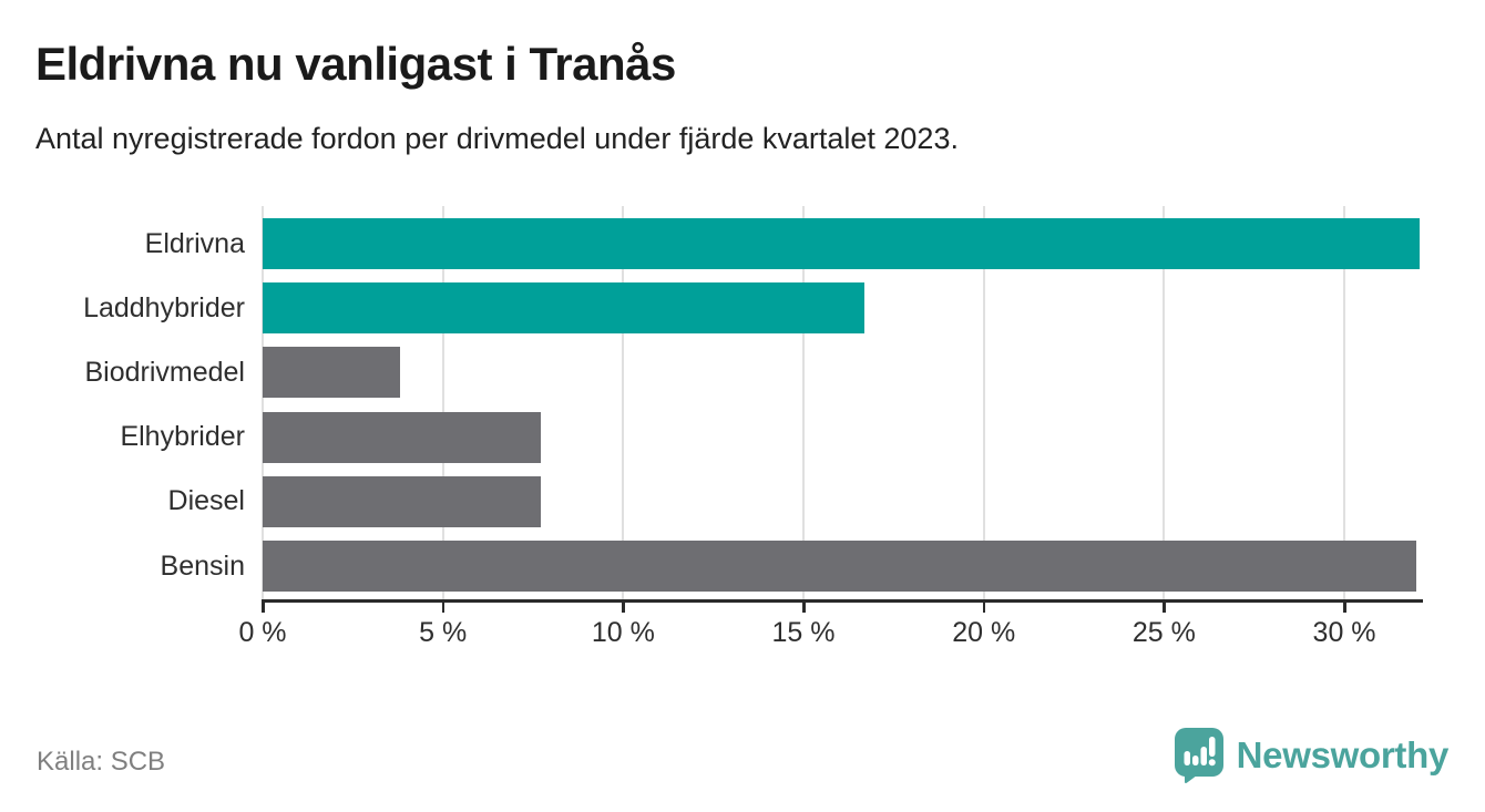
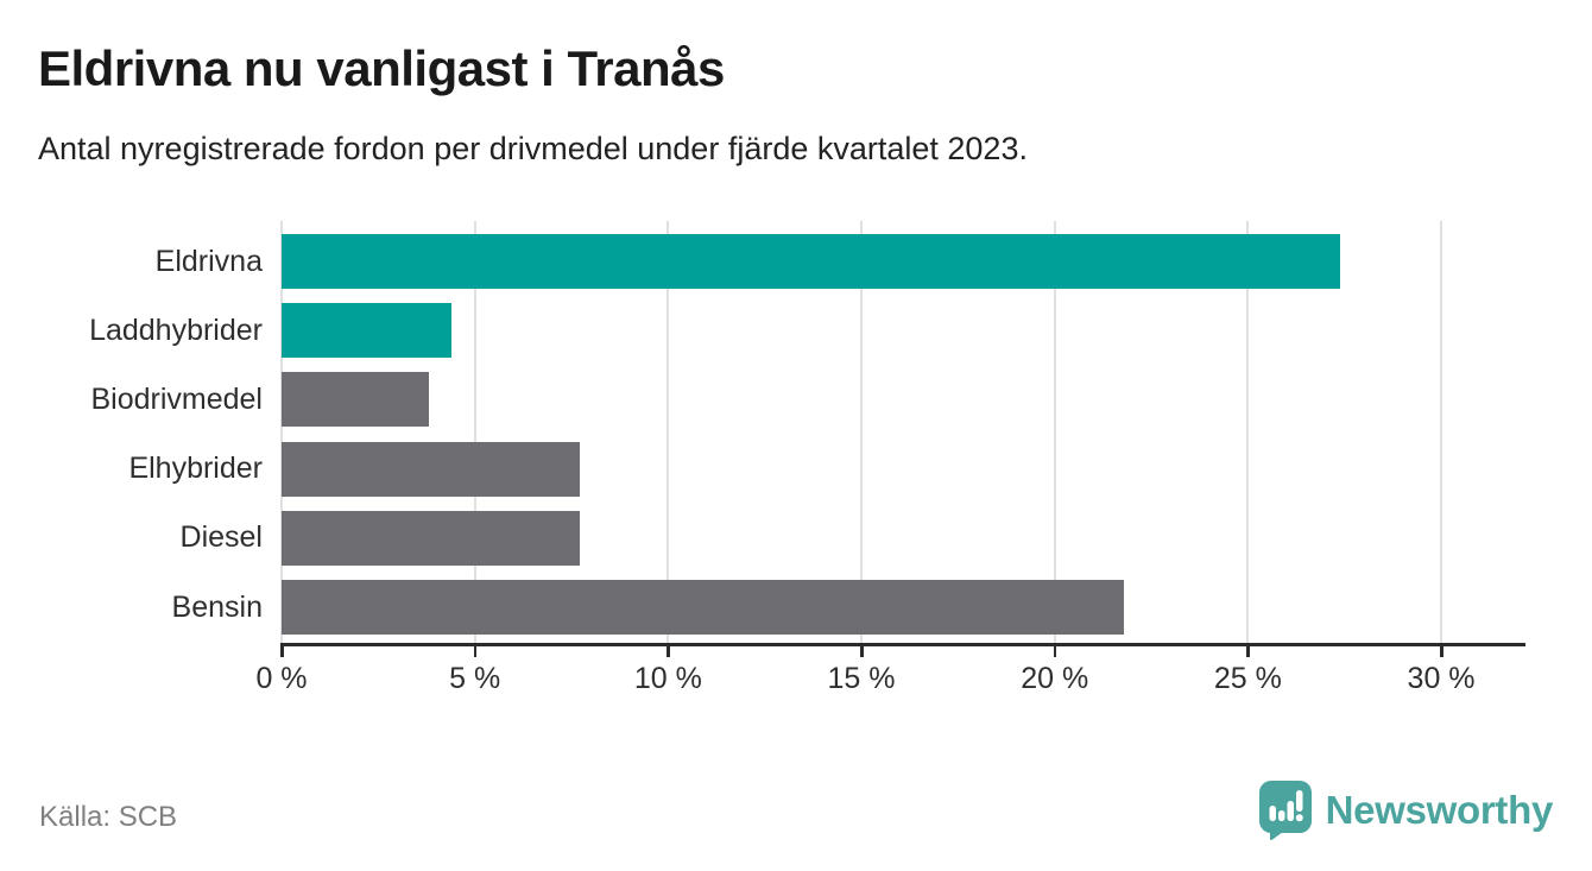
Eldrivna: 32.1% -> 27.4%
Laddhybrider: 16.7% -> 4.4%
Bensin: 32.0% -> 21.8%
